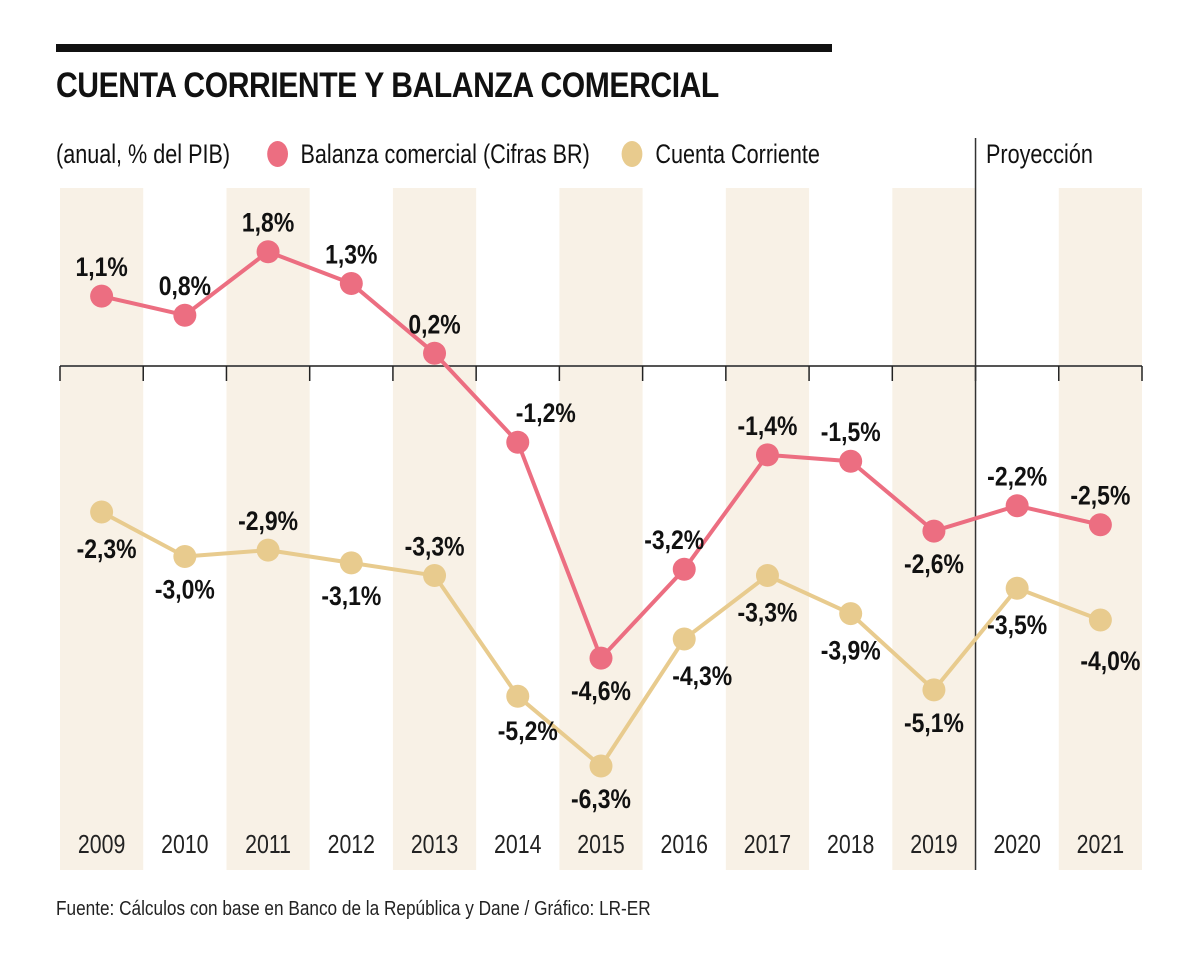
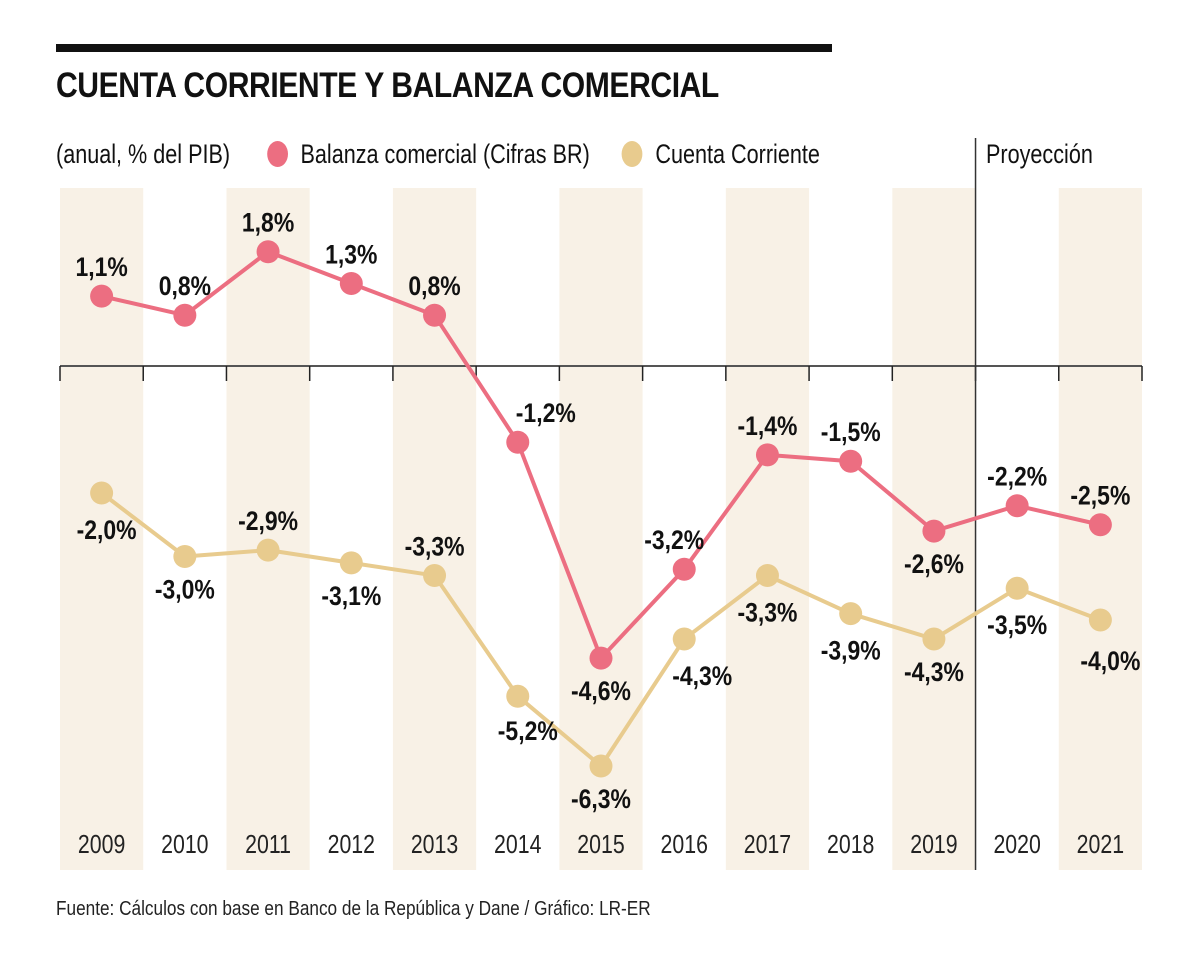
Cuenta Corriente/2009: -2,3% -> -2,0%
Balanza comercial (Cifras BR)/2013: 0,2% -> 0,8%
Cuenta Corriente/2019: -5,1% -> -4,3%
